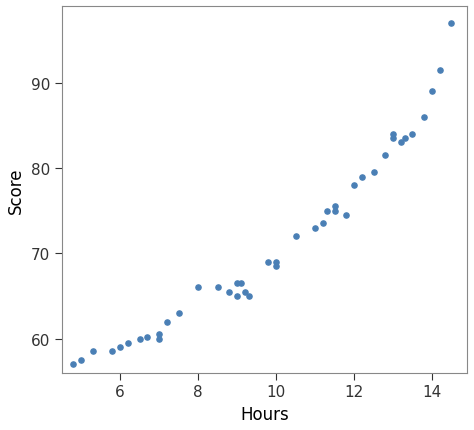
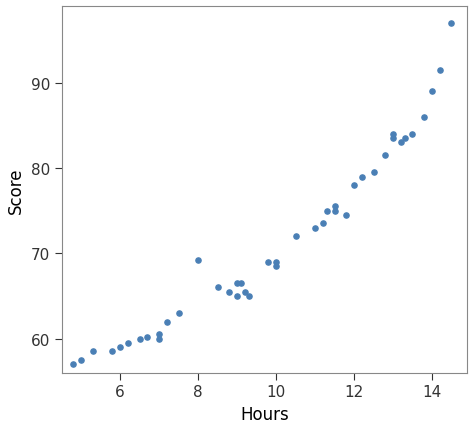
8: 66.0 -> 69.2
